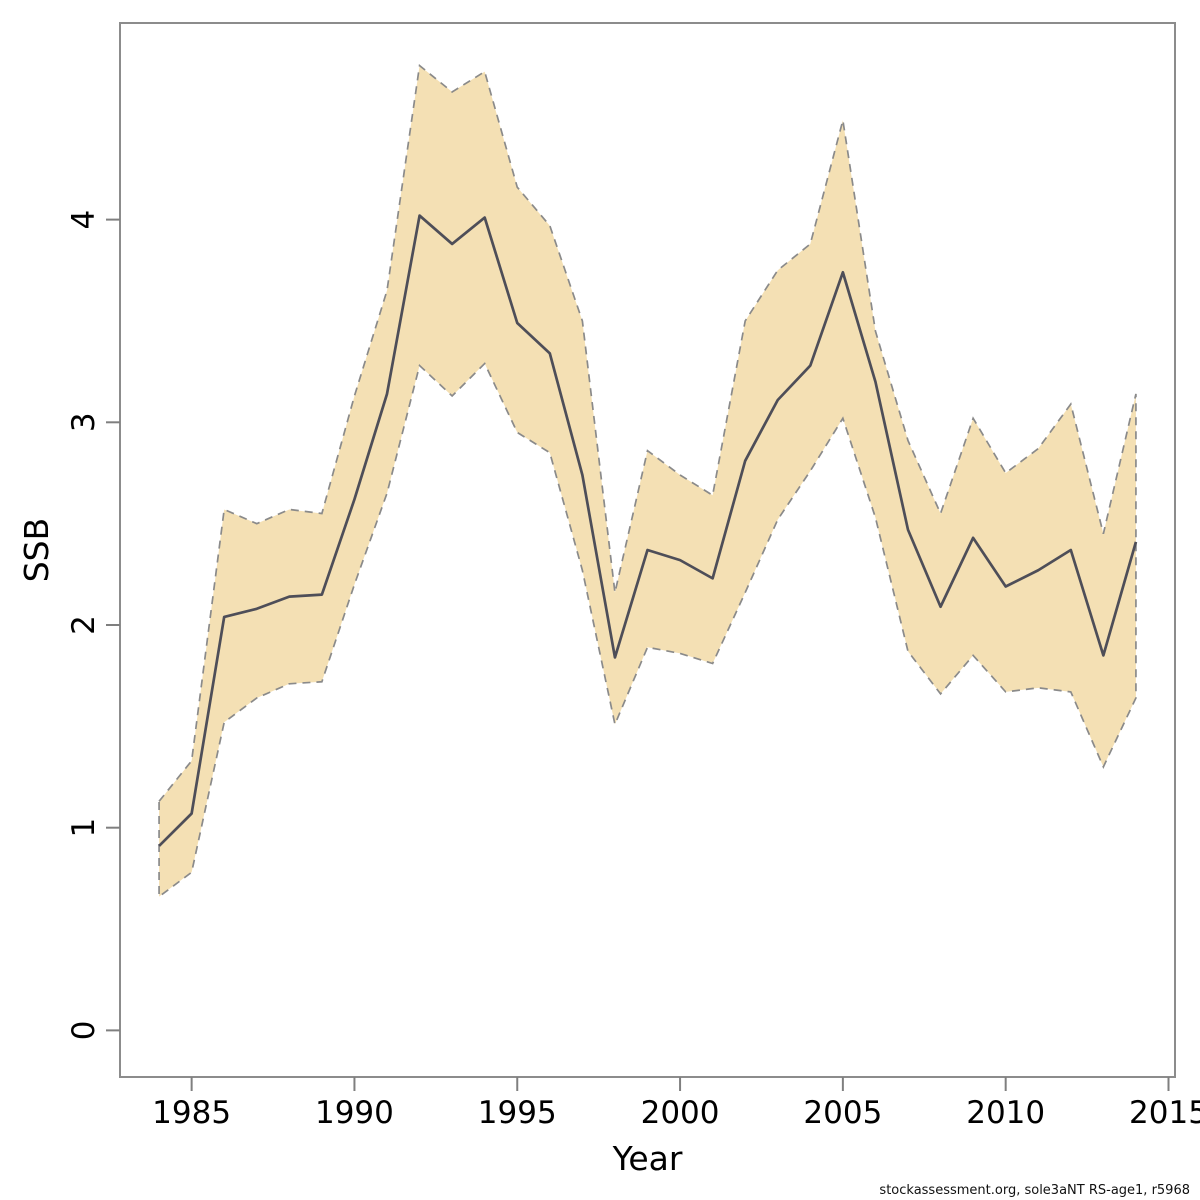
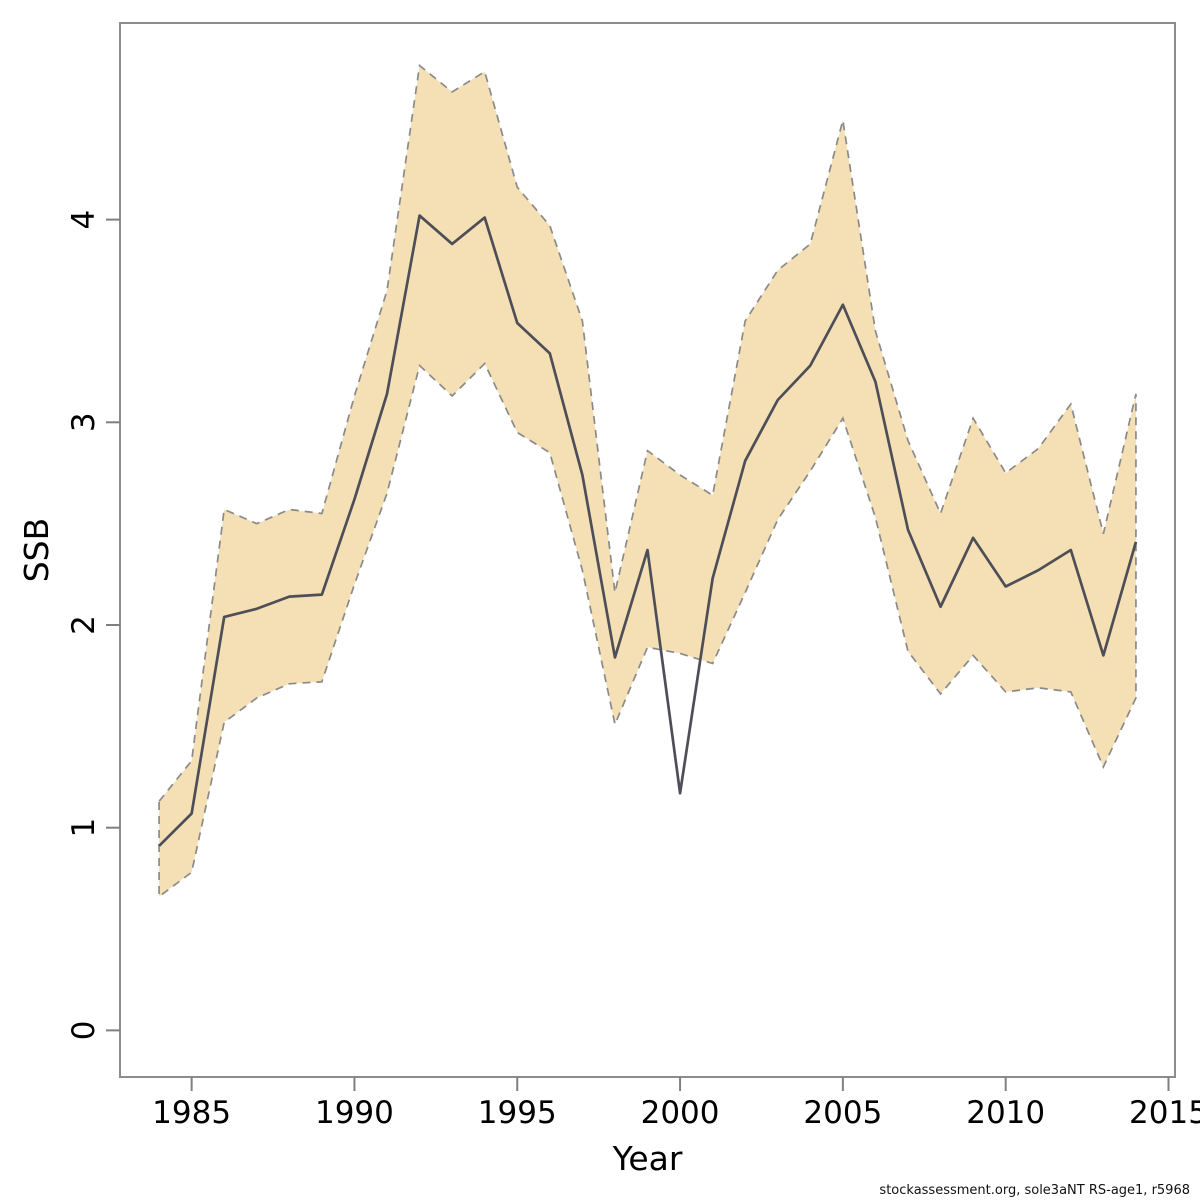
2000: 2.32 -> 1.17
2005: 3.74 -> 3.58
